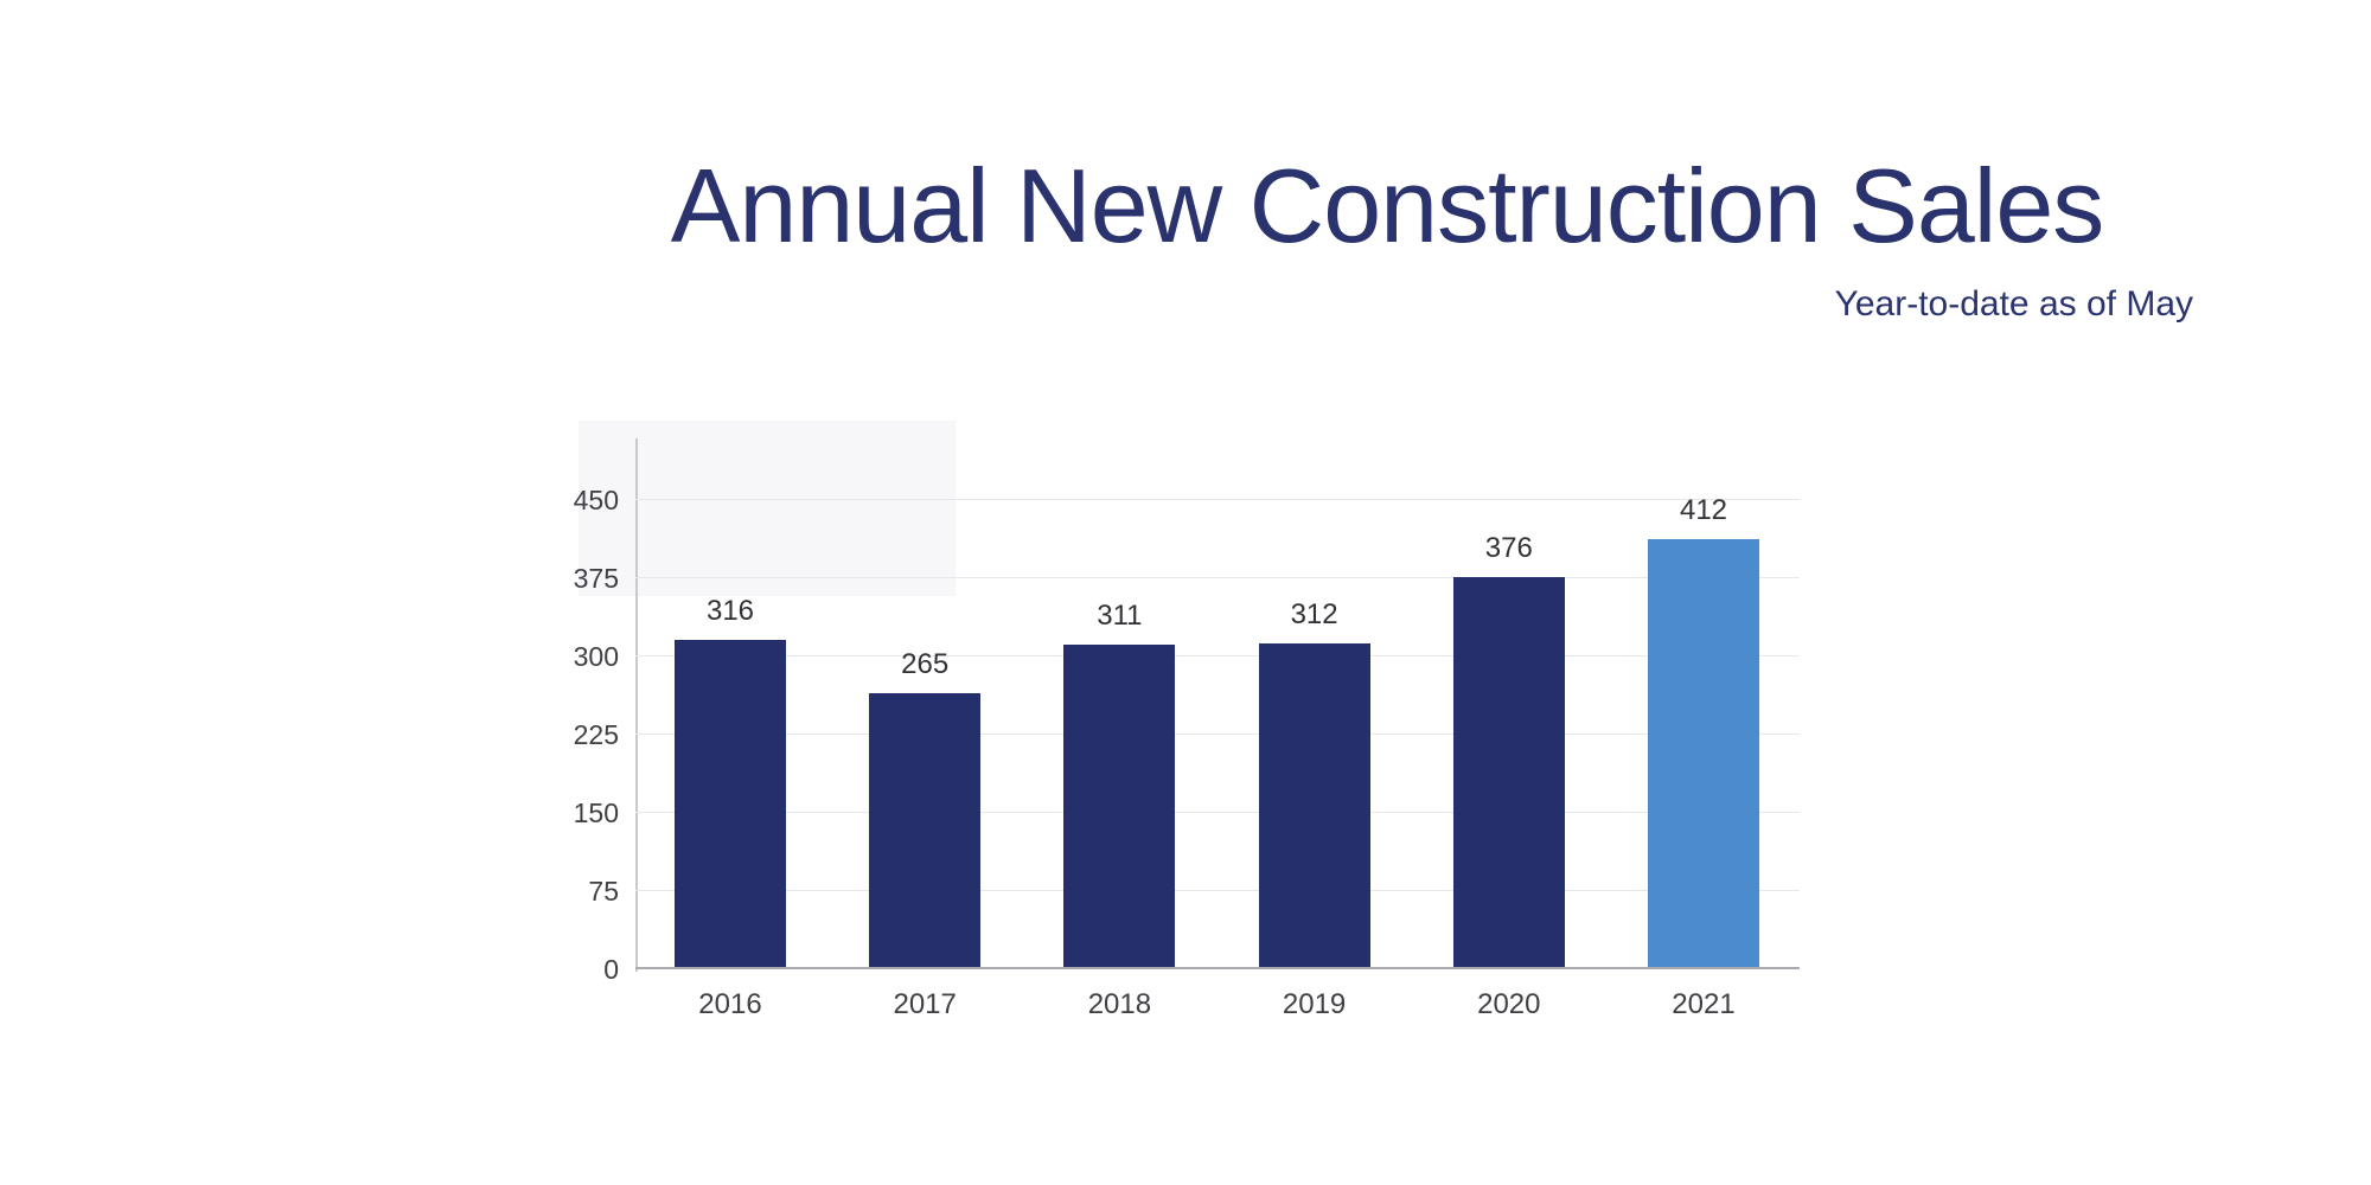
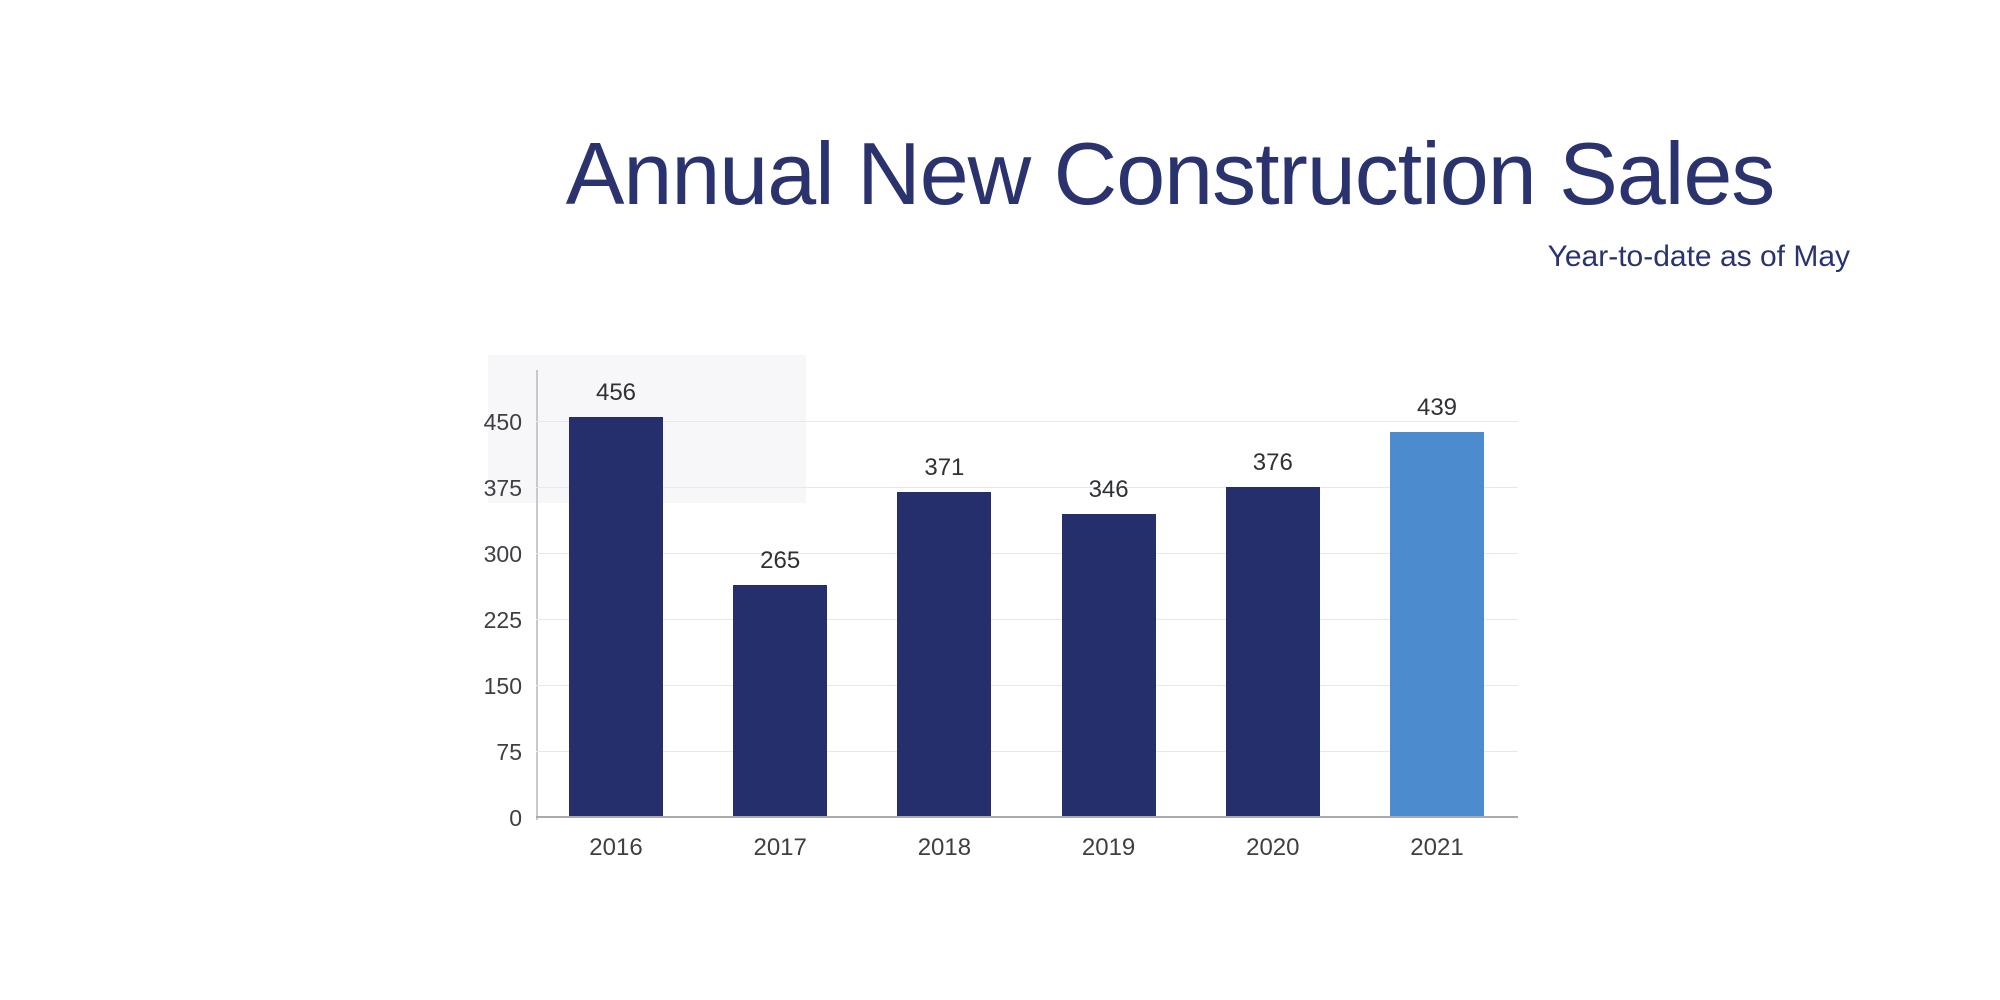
2016: 316 -> 456
2018: 311 -> 371
2019: 312 -> 346
2021: 412 -> 439
